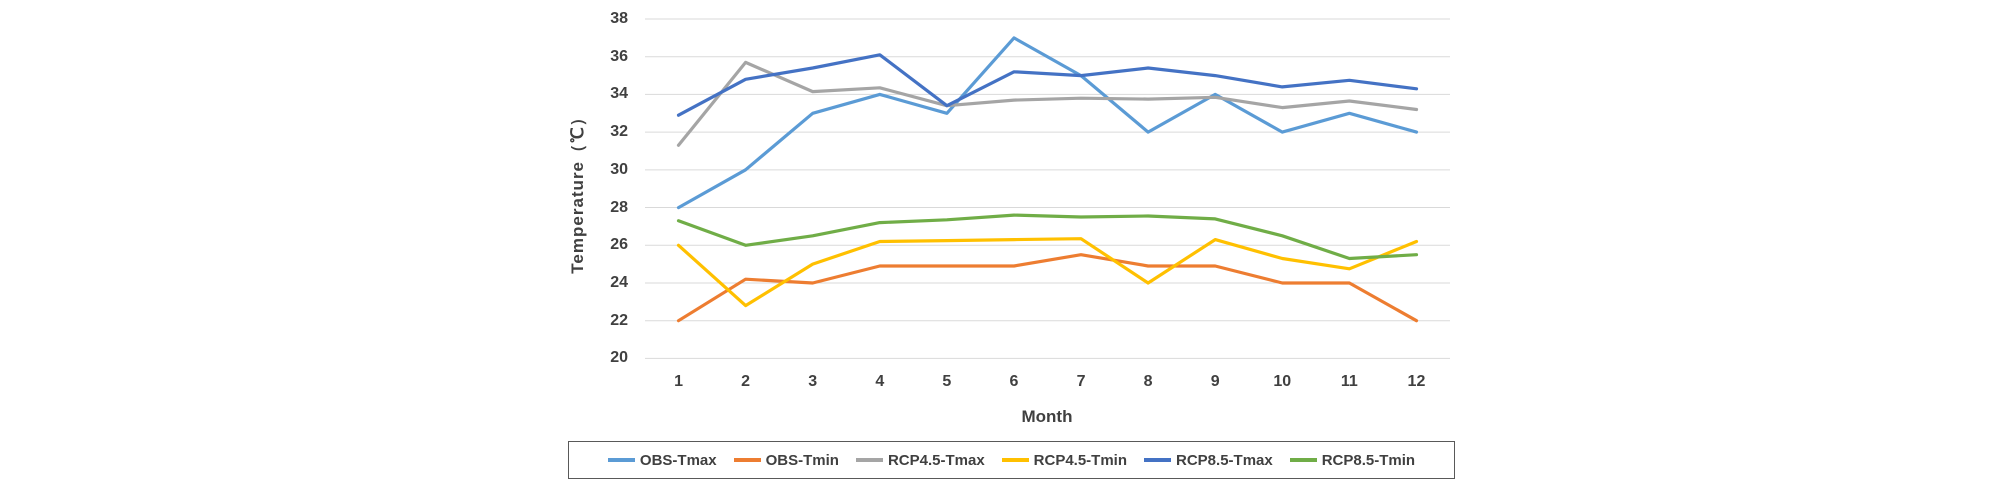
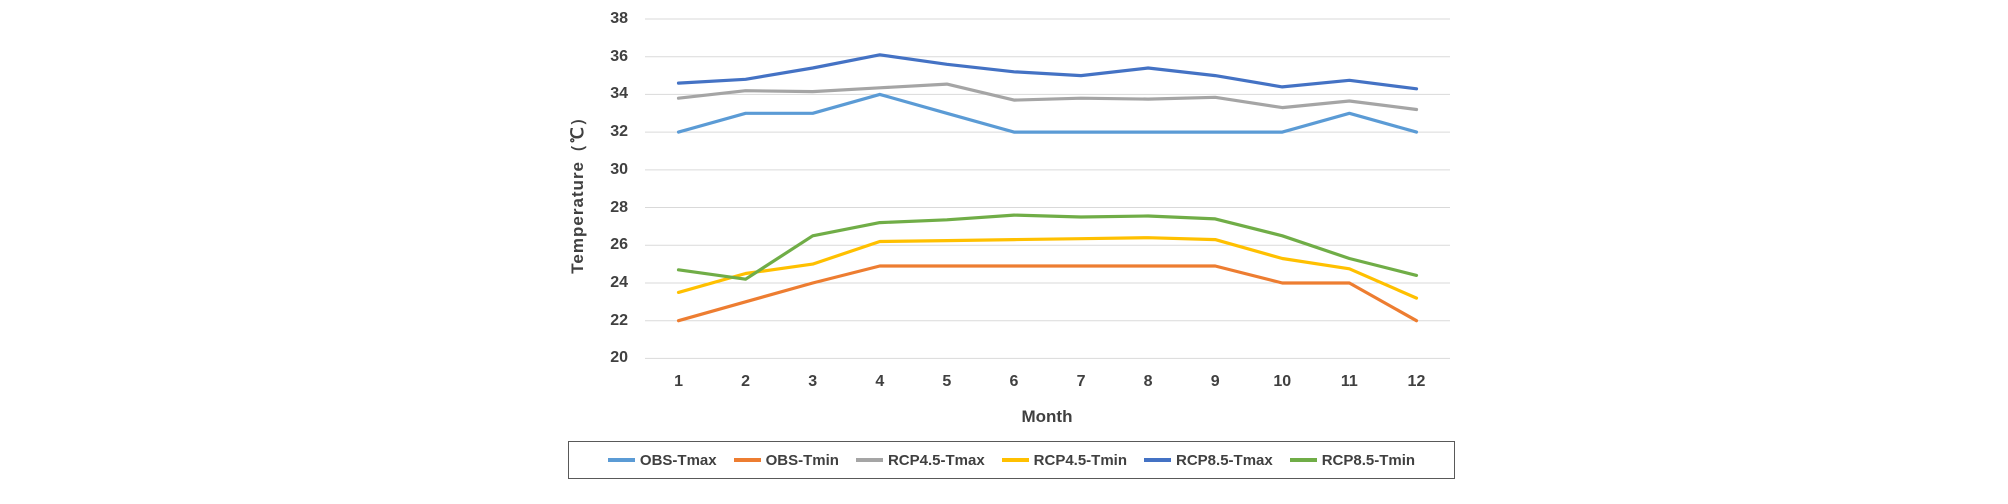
OBS-Tmax/1: 28 -> 32
RCP4.5-Tmax/1: 31.3 -> 33.8
RCP4.5-Tmin/1: 26.0 -> 23.5
RCP8.5-Tmax/1: 32.9 -> 34.6
RCP8.5-Tmin/1: 27.3 -> 24.7
OBS-Tmax/2: 30 -> 33
OBS-Tmin/2: 24.2 -> 23.0
RCP4.5-Tmax/2: 35.7 -> 34.2
RCP4.5-Tmin/2: 22.8 -> 24.5
RCP8.5-Tmin/2: 26.0 -> 24.2
RCP4.5-Tmax/5: 33.4 -> 34.5
RCP8.5-Tmax/5: 33.4 -> 35.6
OBS-Tmax/6: 37 -> 32
OBS-Tmax/7: 35 -> 32
OBS-Tmin/7: 25.5 -> 24.9
RCP4.5-Tmin/8: 24.0 -> 26.4
OBS-Tmax/9: 34 -> 32
RCP4.5-Tmin/12: 26.2 -> 23.2
RCP8.5-Tmin/12: 25.5 -> 24.4
